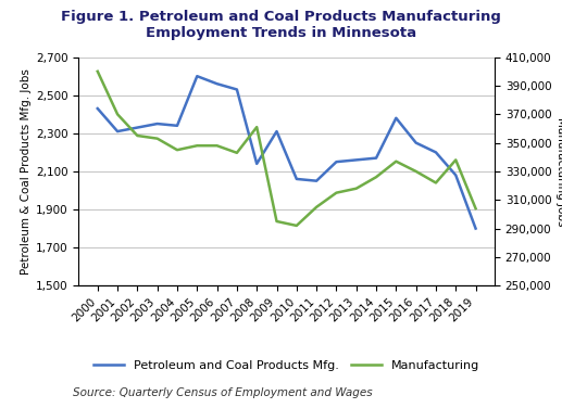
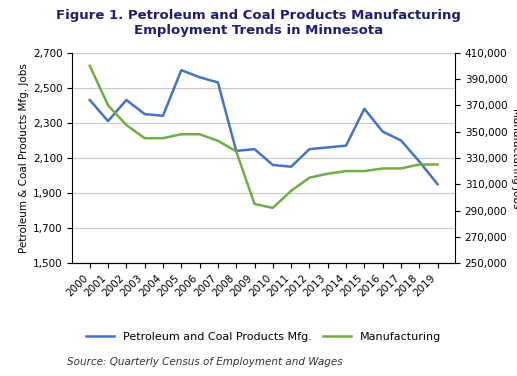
Petroleum and Coal Products Mfg./2002: 2,330 -> 2,430
Manufacturing/2003: 353,000 -> 345,000
Manufacturing/2008: 361,000 -> 335,000
Petroleum and Coal Products Mfg./2009: 2,310 -> 2,150
Manufacturing/2014: 326,000 -> 320,000
Manufacturing/2015: 337,000 -> 320,000
Manufacturing/2016: 330,000 -> 322,000
Manufacturing/2018: 338,000 -> 325,000
Petroleum and Coal Products Mfg./2019: 1,800 -> 1,950
Manufacturing/2019: 304,000 -> 325,000
